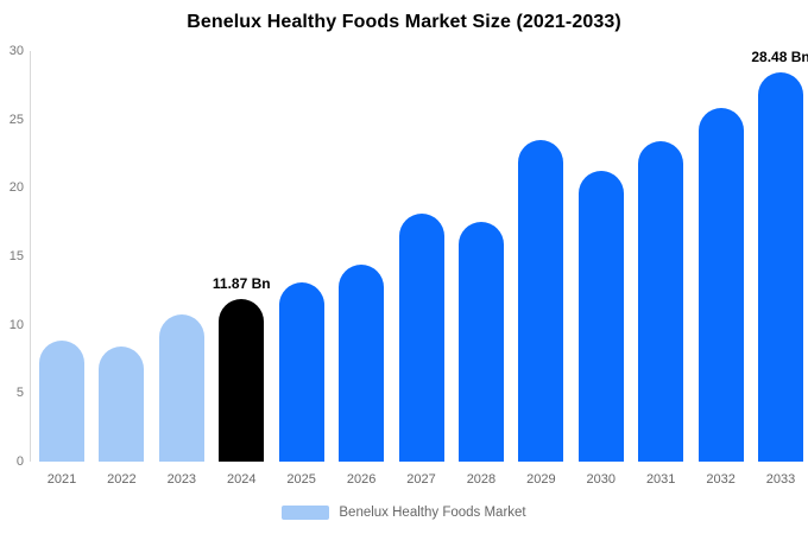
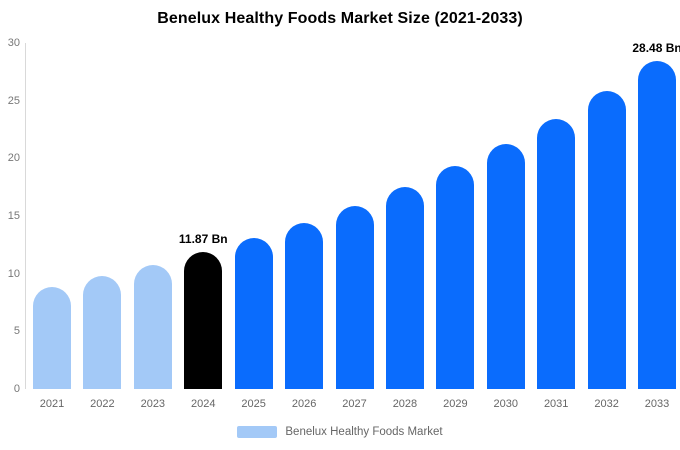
2022: 8.4 -> 9.8
2027: 18.1 -> 15.9
2029: 23.5 -> 19.3
